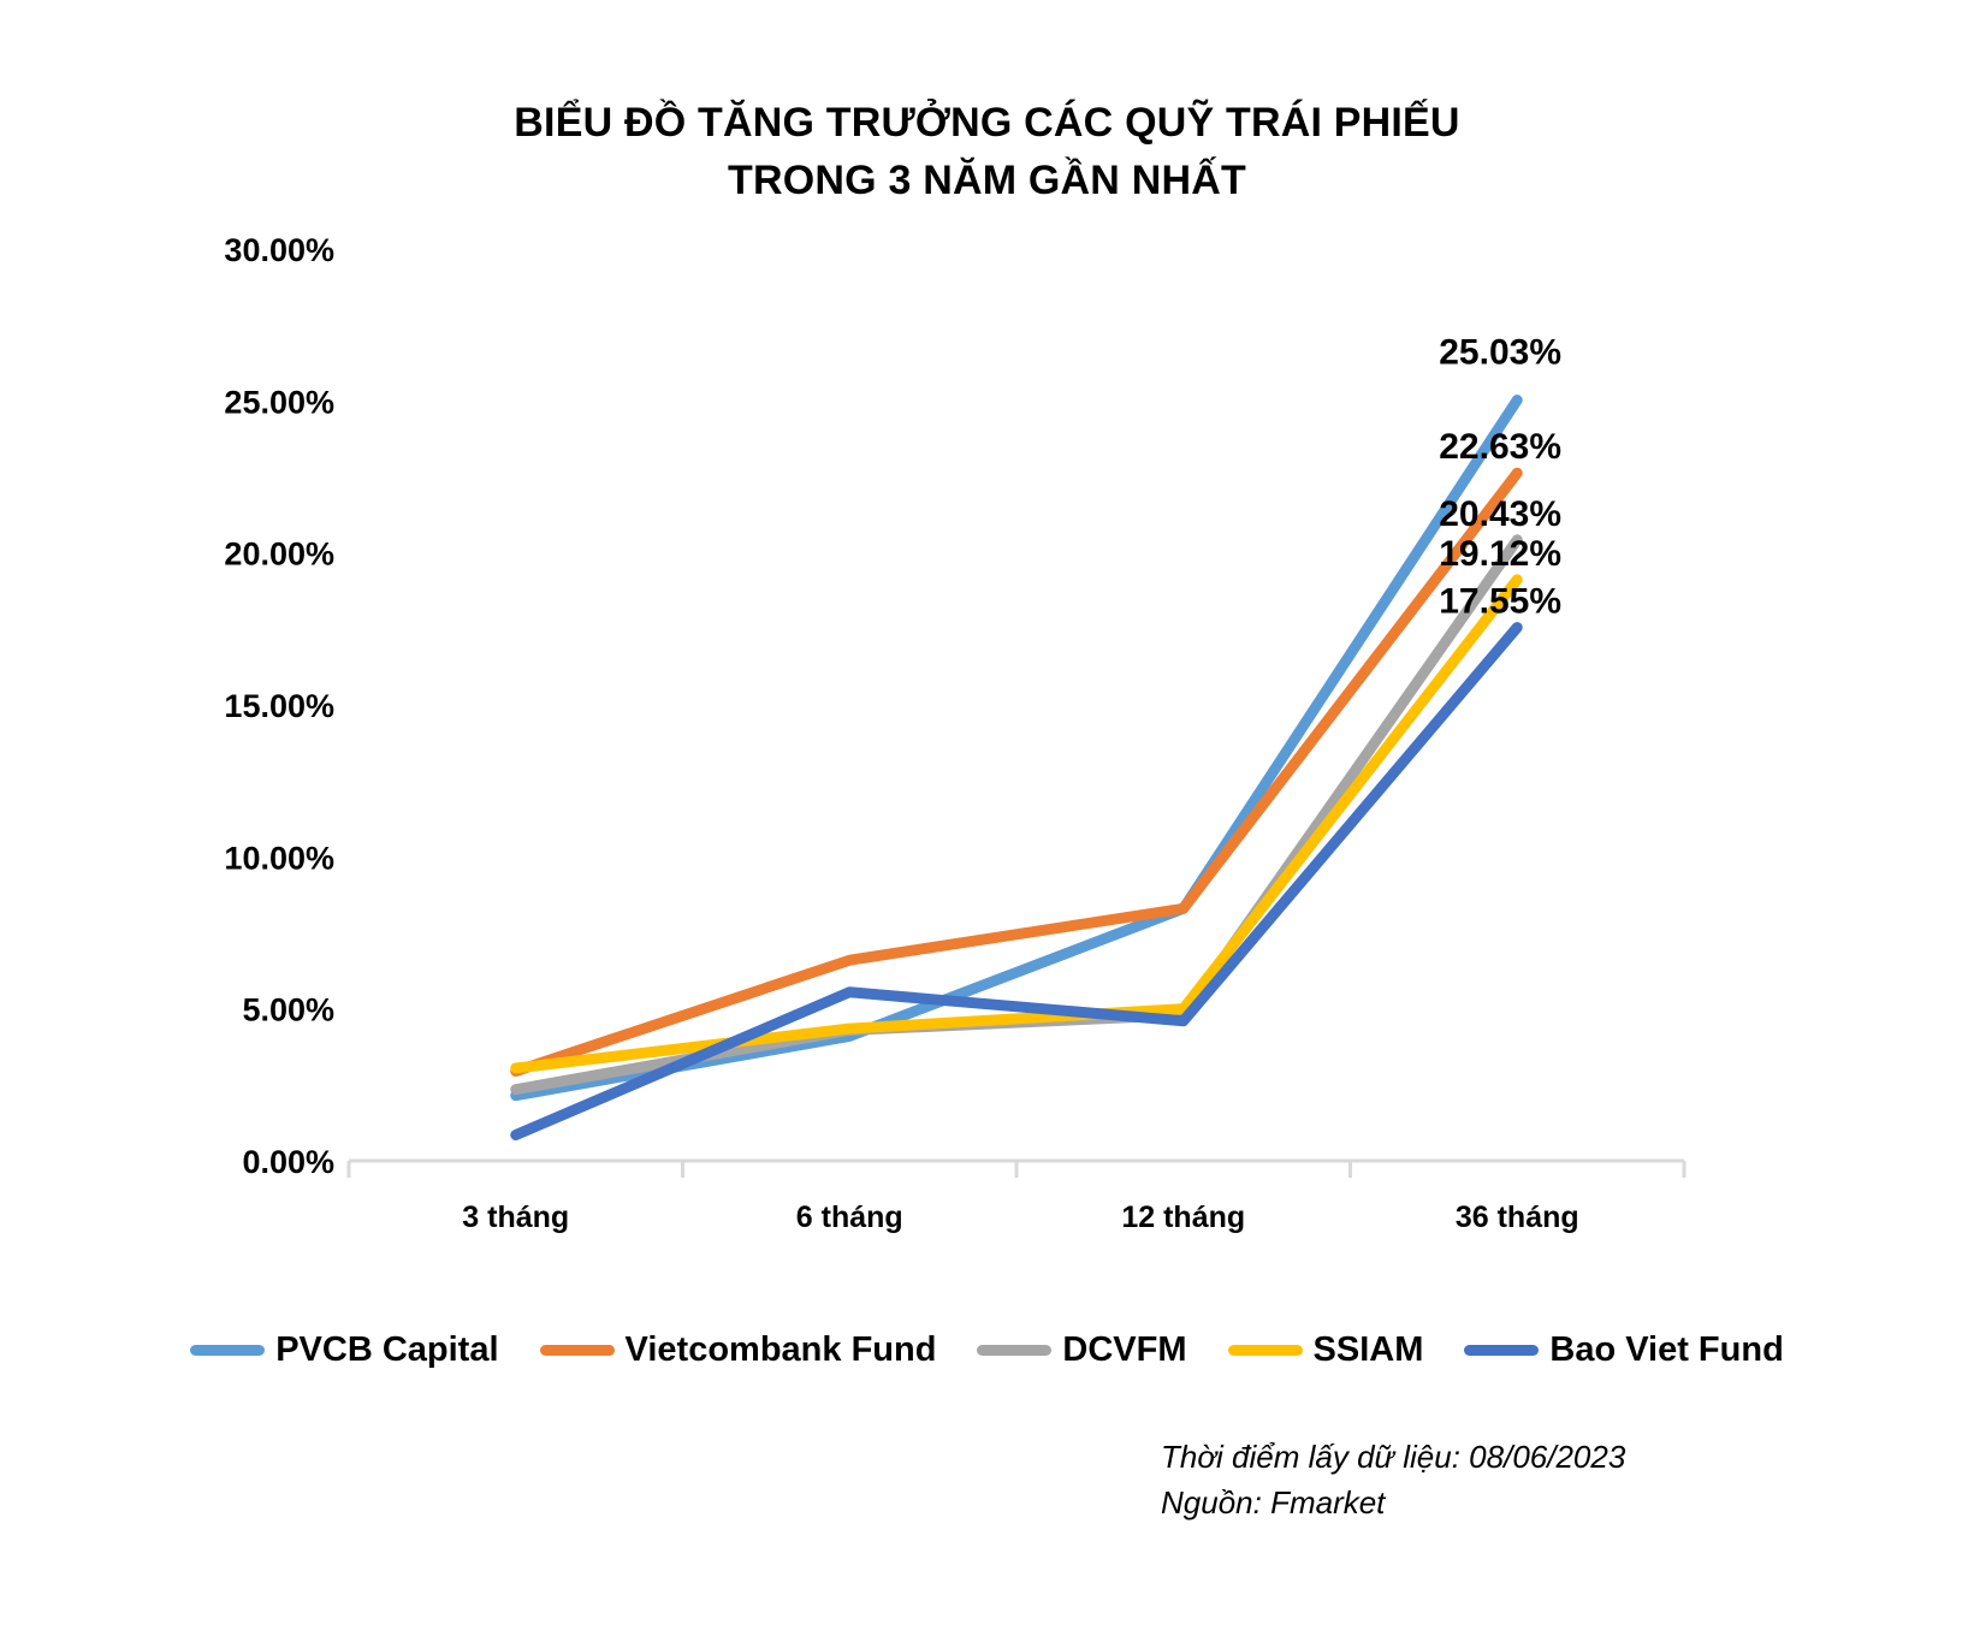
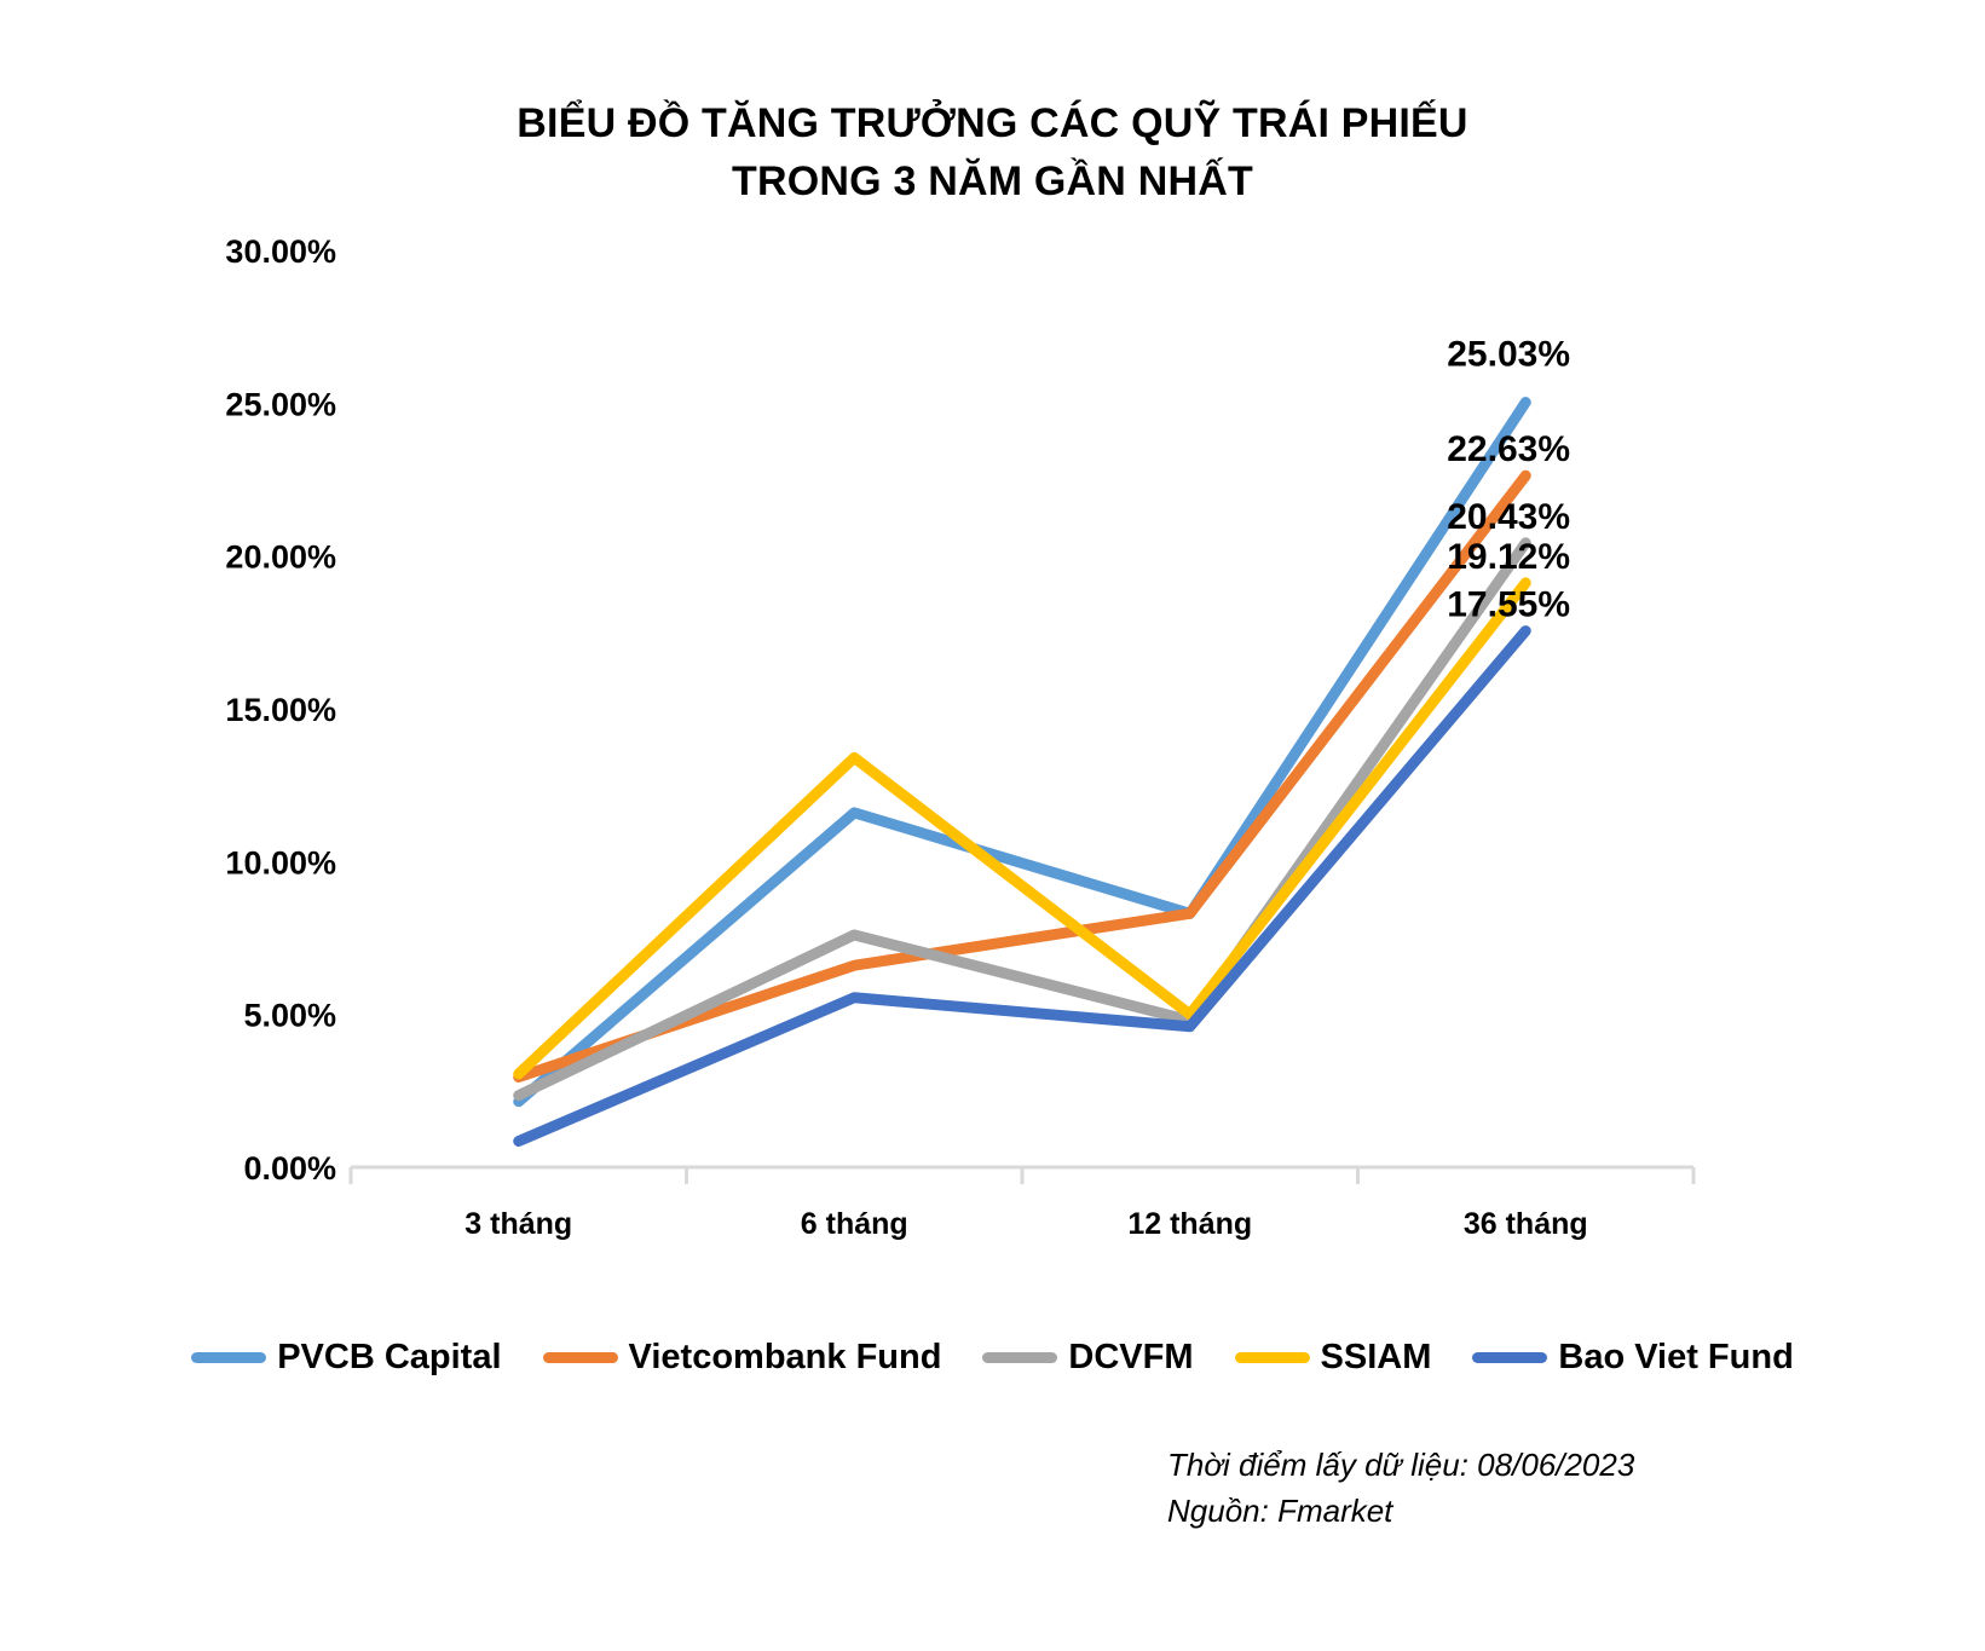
PVCB Capital/6 tháng: 4.1% -> 11.6%
DCVFM/6 tháng: 4.3% -> 7.6%
SSIAM/6 tháng: 4.3% -> 13.4%
